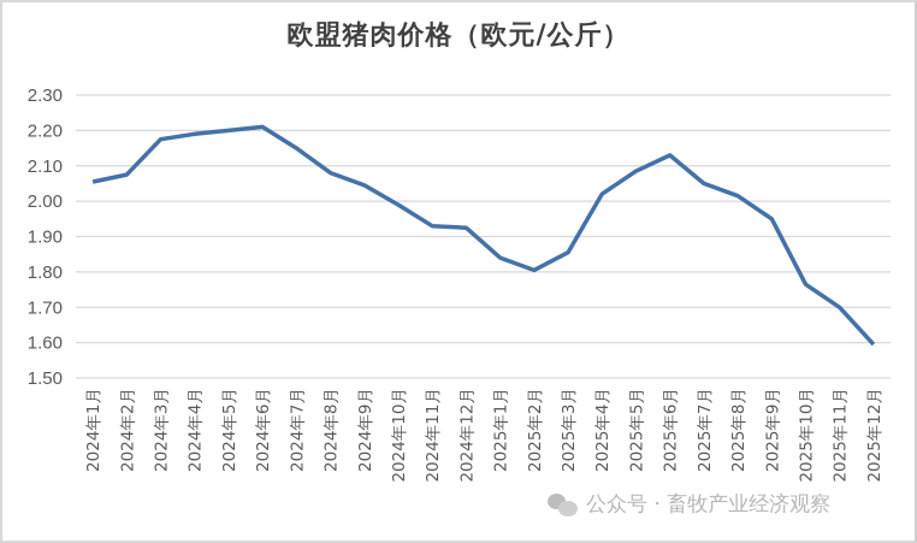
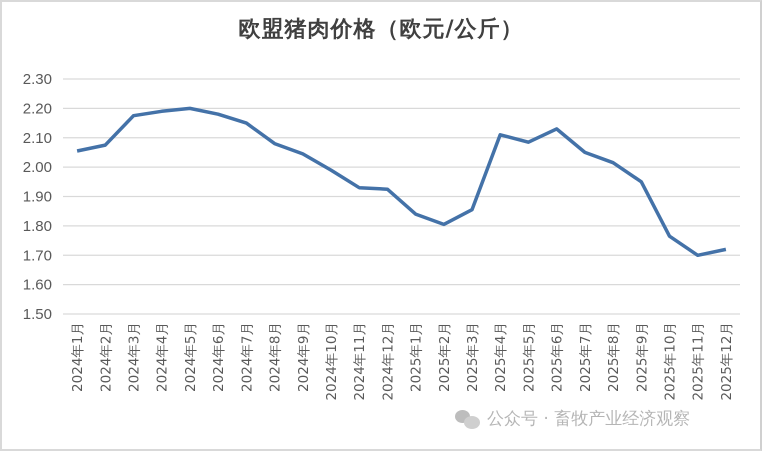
2024年6月: 2.21 -> 2.18
2025年4月: 2.02 -> 2.11
2025年12月: 1.59 -> 1.72
